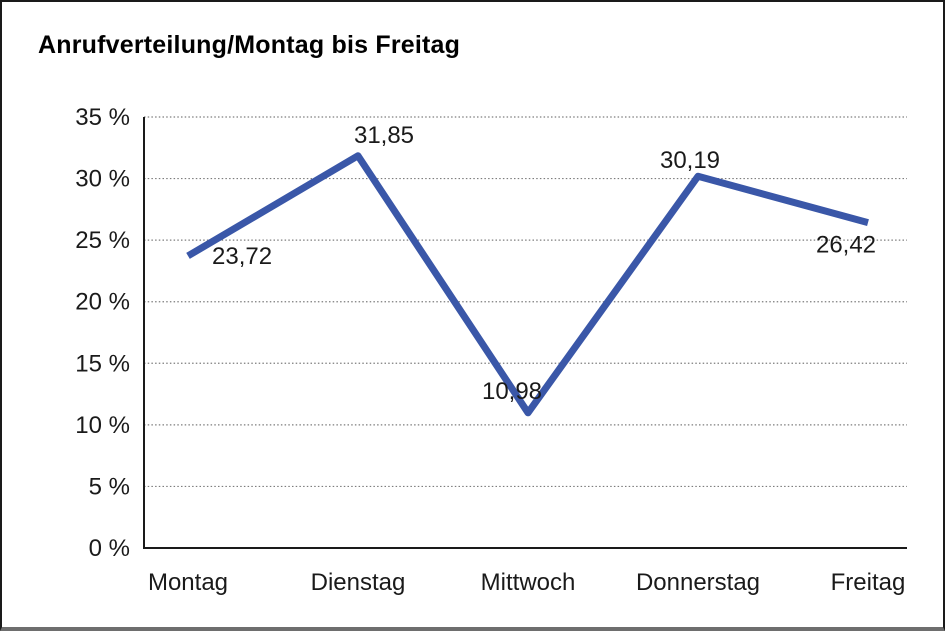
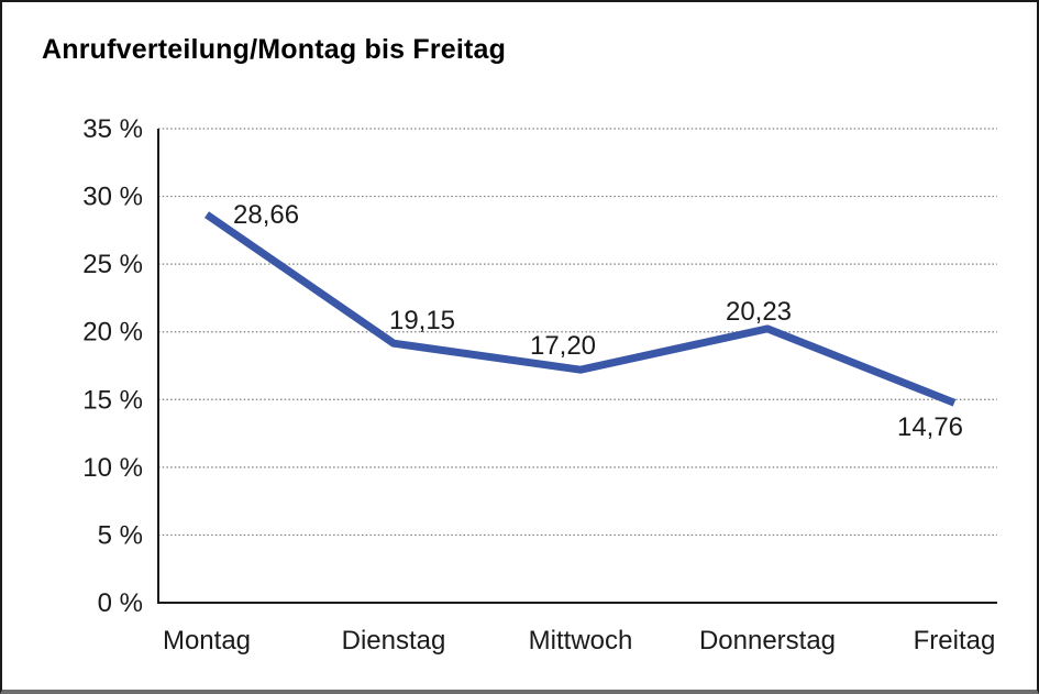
Montag: 23,72 -> 28,66
Dienstag: 31,85 -> 19,15
Mittwoch: 10,98 -> 17,20
Donnerstag: 30,19 -> 20,23
Freitag: 26,42 -> 14,76
